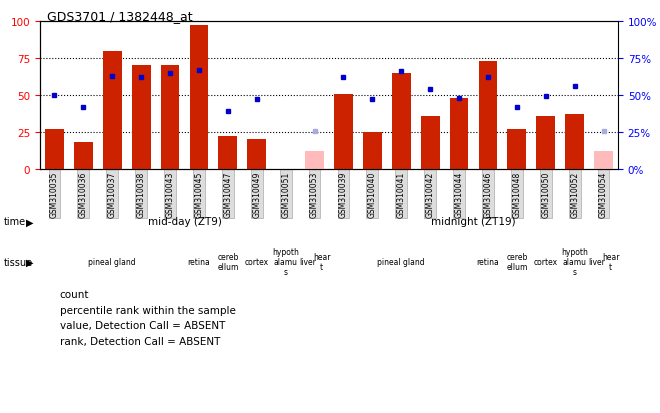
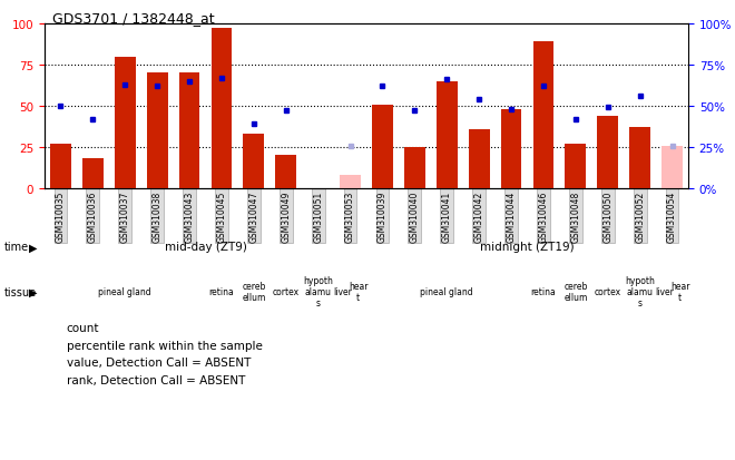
GSM310047: 22 -> 33
GSM310053: 12 -> 8
GSM310046: 73 -> 89
GSM310050: 36 -> 44
GSM310054: 12 -> 26
